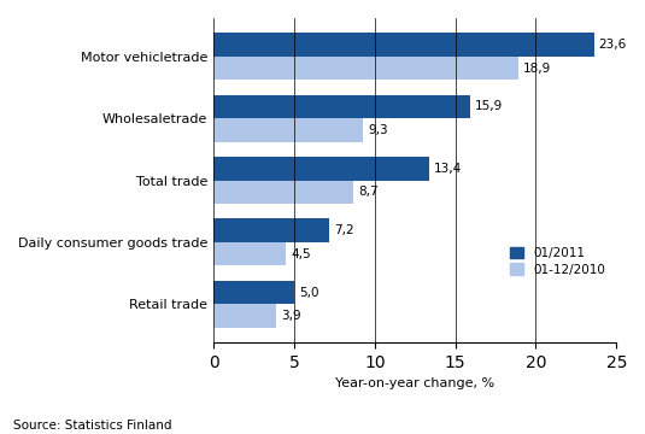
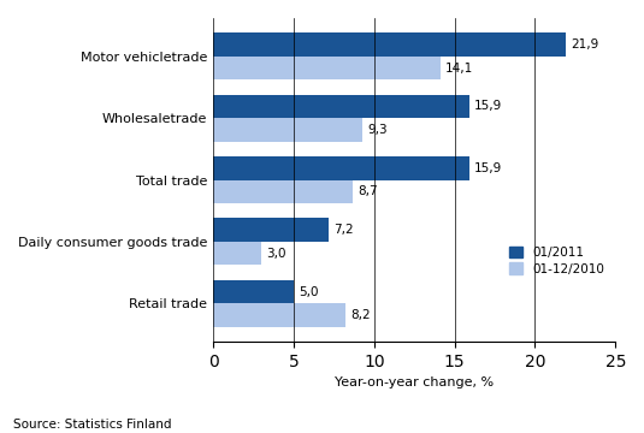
01/2011/Motor vehicletrade: 23,6 -> 21,9
01-12/2010/Motor vehicletrade: 18,9 -> 14,1
01/2011/Total trade: 13,4 -> 15,9
01-12/2010/Daily consumer goods trade: 4,5 -> 3,0
01-12/2010/Retail trade: 3,9 -> 8,2
